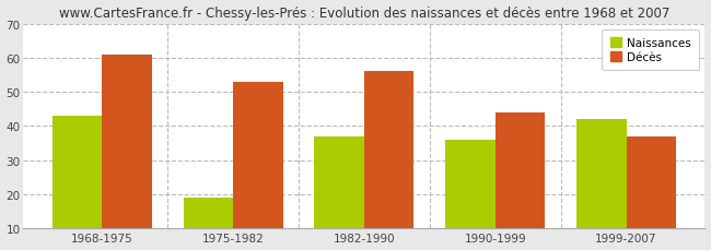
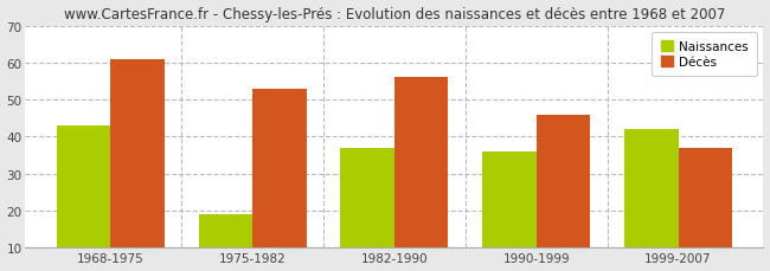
Décès/1990-1999: 44 -> 46
